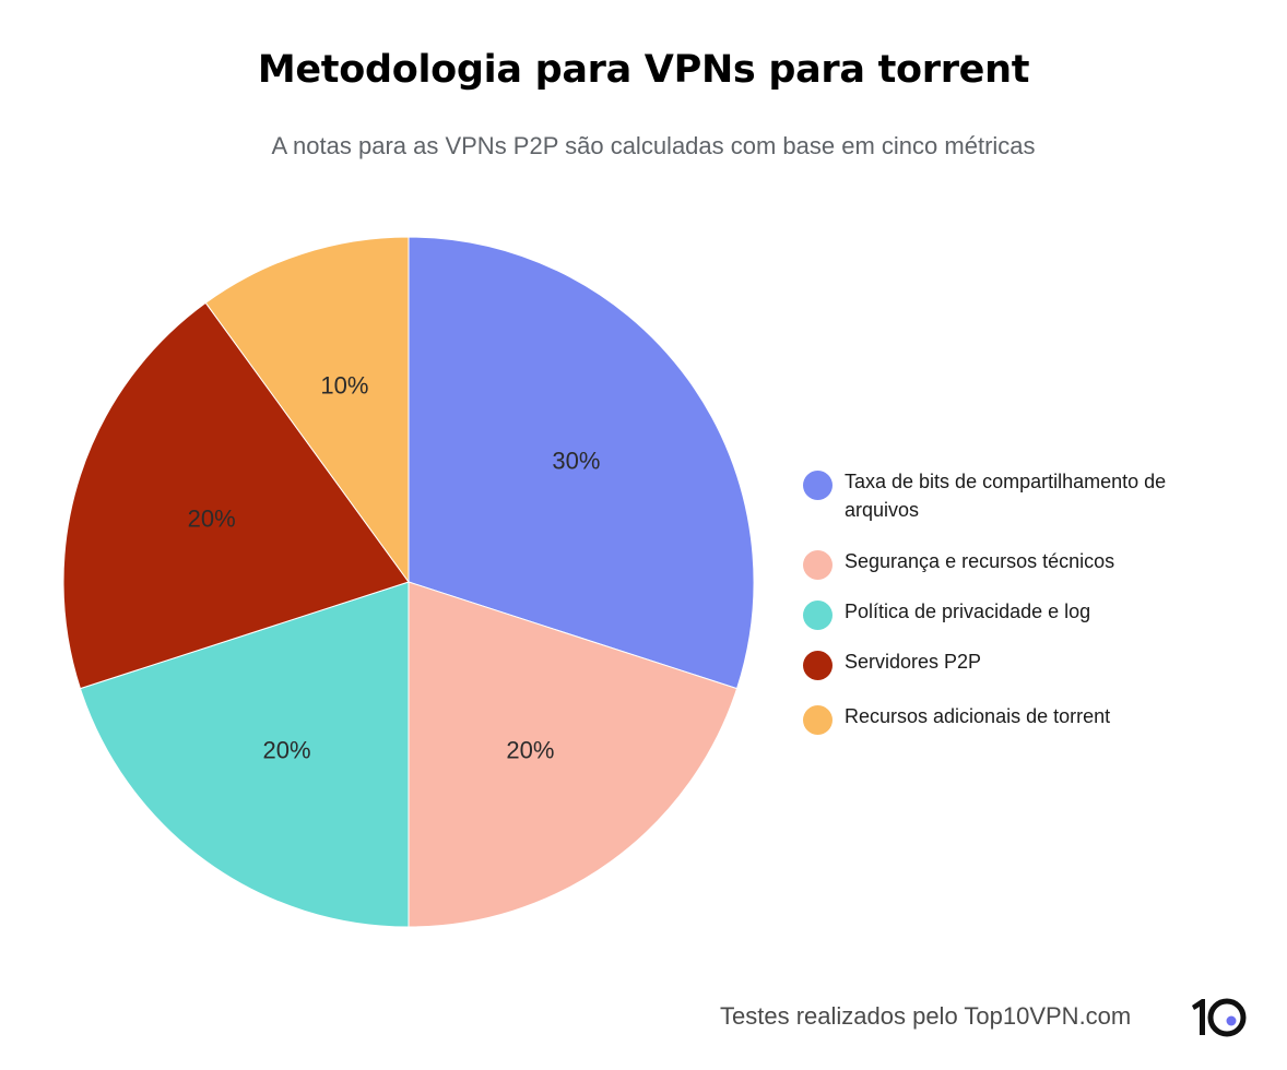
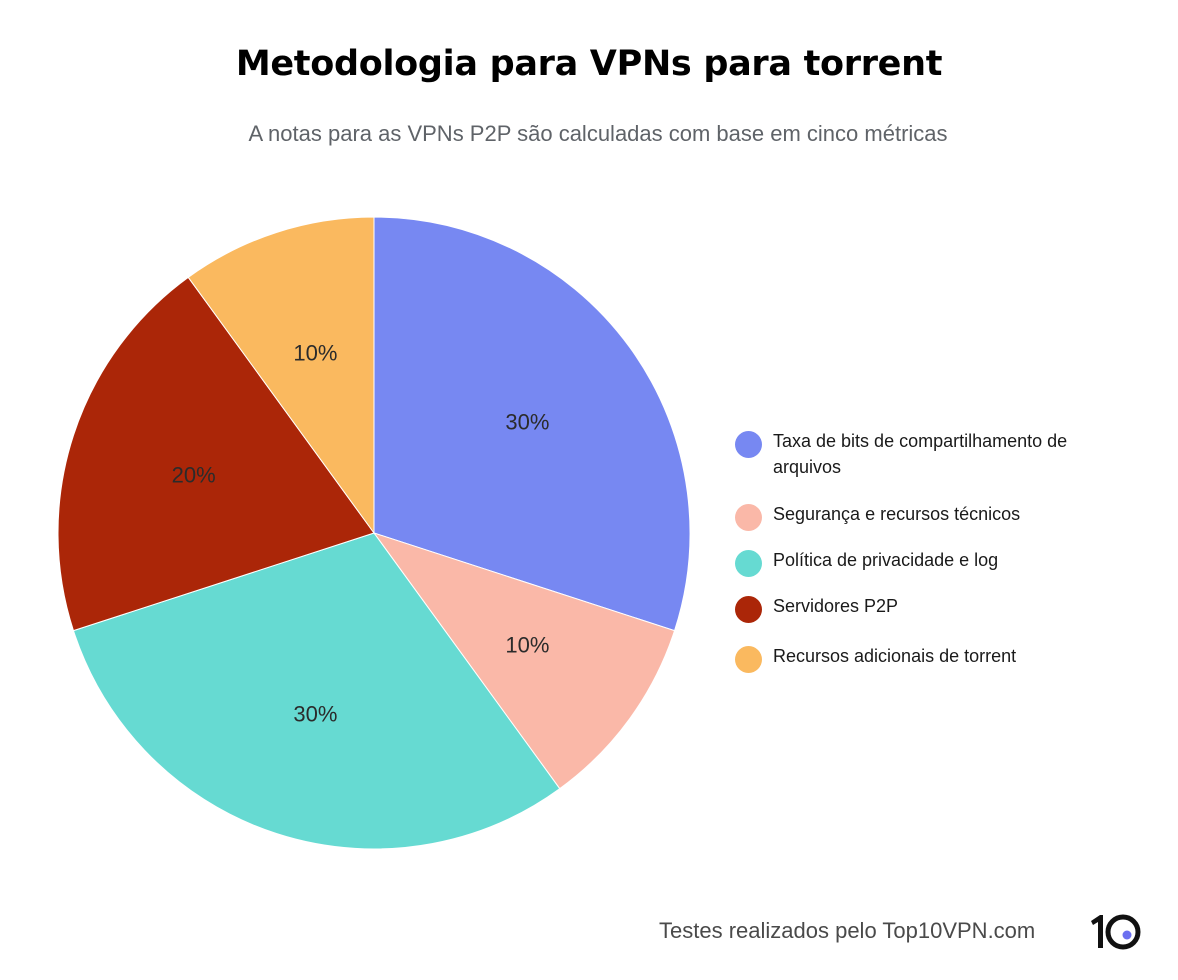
Segurança e recursos técnicos: 20% -> 10%
Política de privacidade e log: 20% -> 30%
